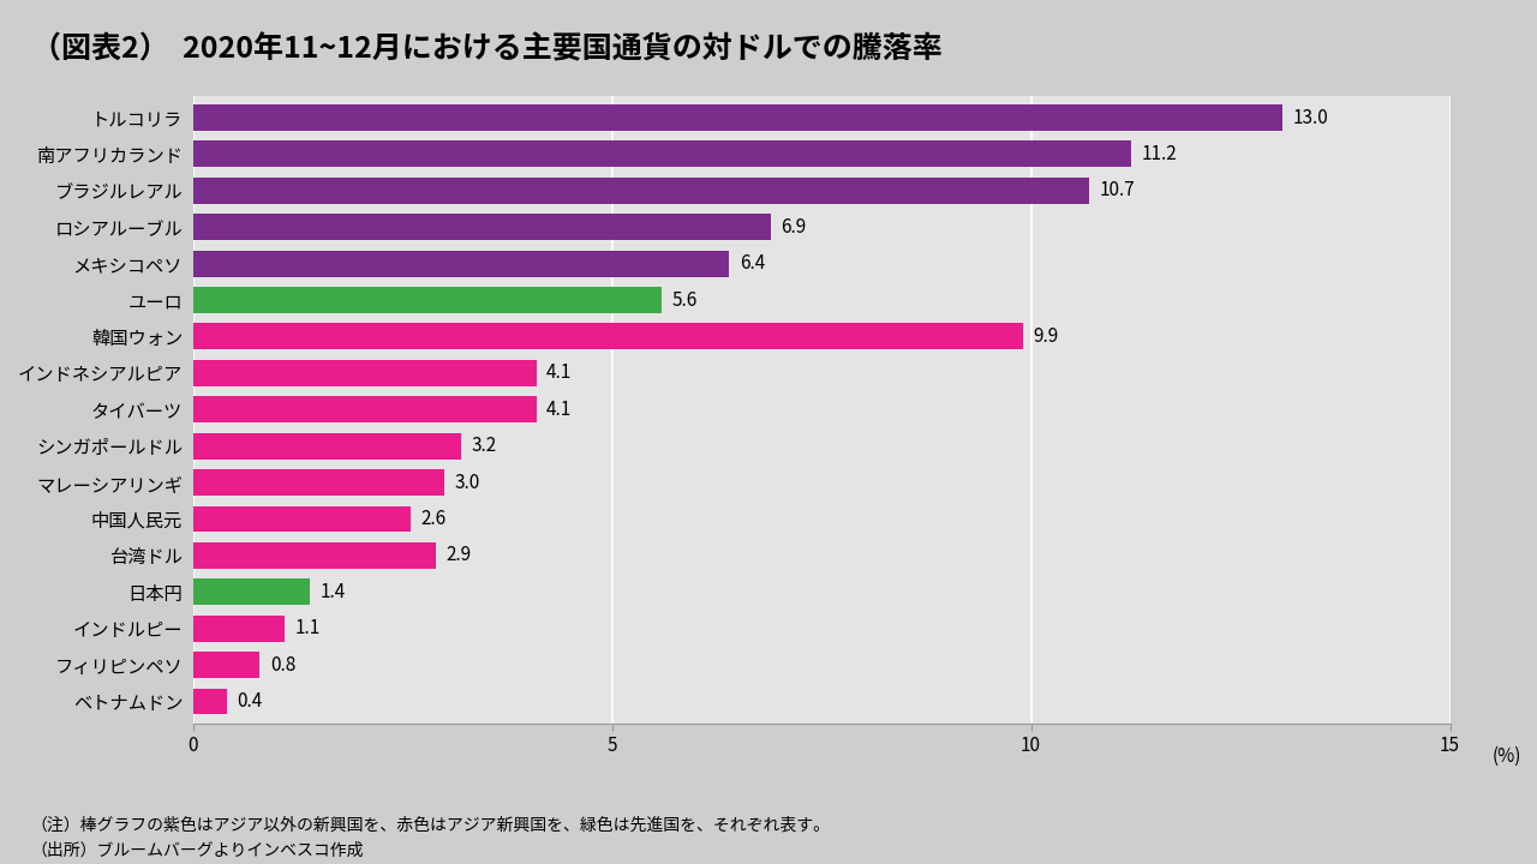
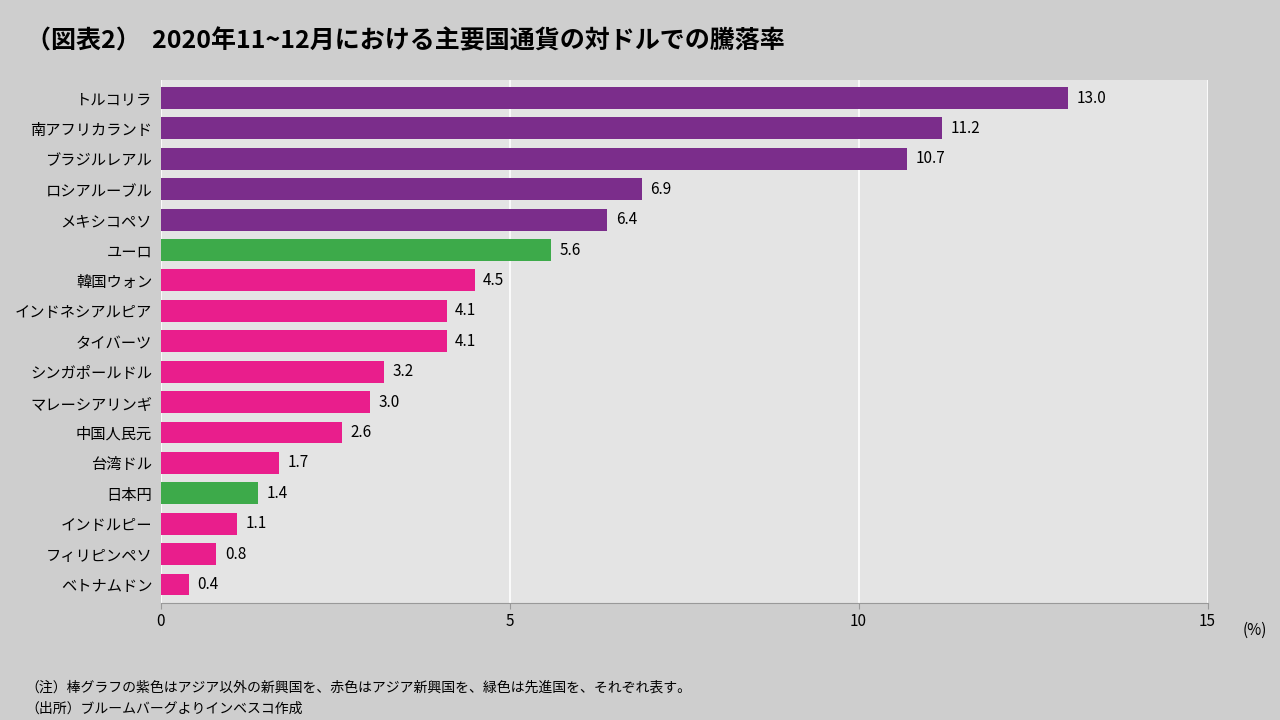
韓国ウォン: 9.9 -> 4.5
台湾ドル: 2.9 -> 1.7
